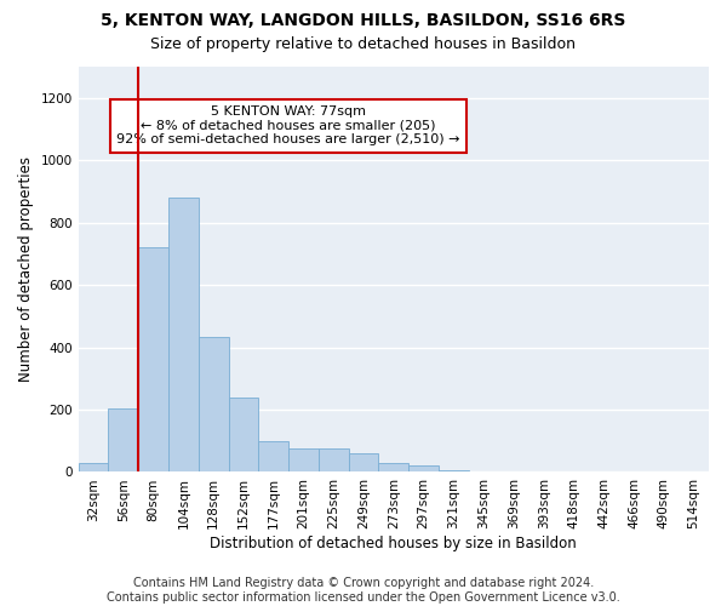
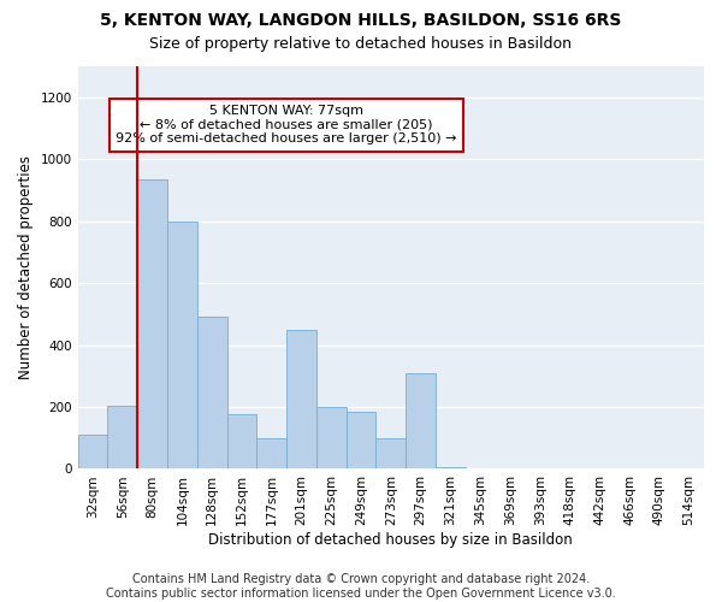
32sqm: 30 -> 110
80sqm: 720 -> 935
104sqm: 880 -> 800
128sqm: 435 -> 490
152sqm: 240 -> 175
201sqm: 75 -> 450
225sqm: 75 -> 200
249sqm: 60 -> 185
273sqm: 30 -> 100
297sqm: 20 -> 310
